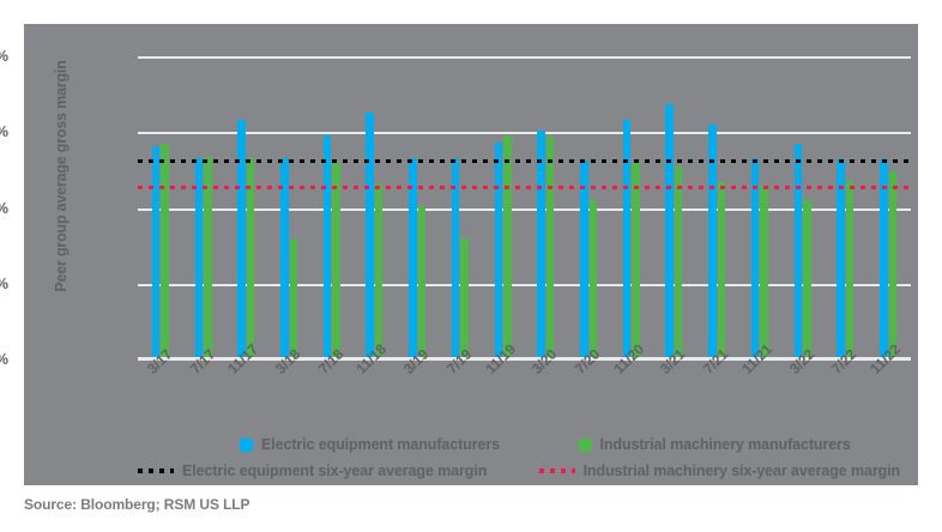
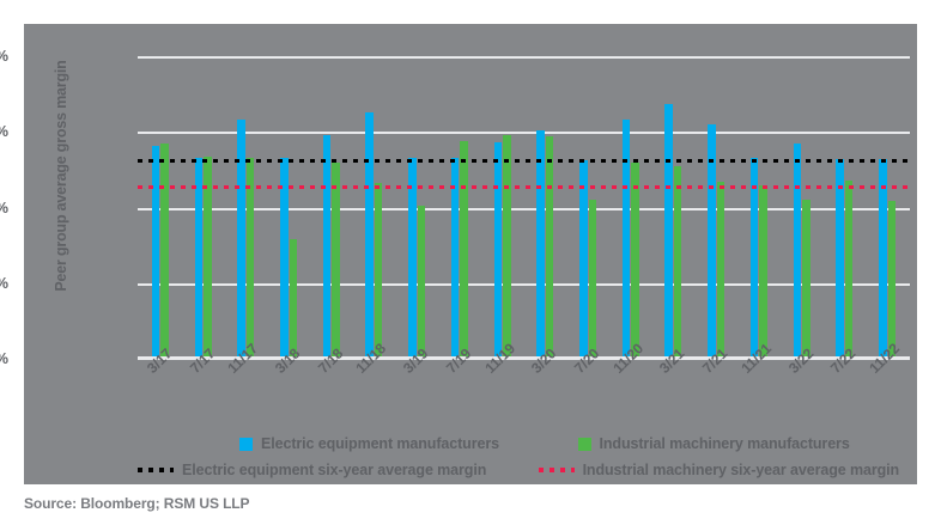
Industrial machinery manufacturers/7/19: 28.0% -> 34.4%
Industrial machinery manufacturers/11/22: 32.4% -> 30.4%
